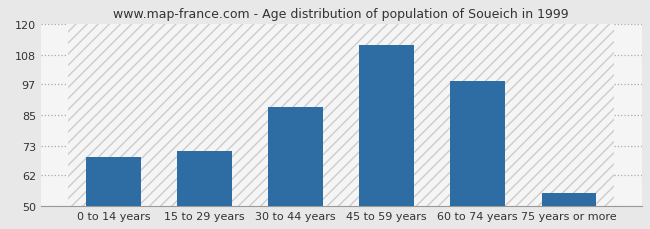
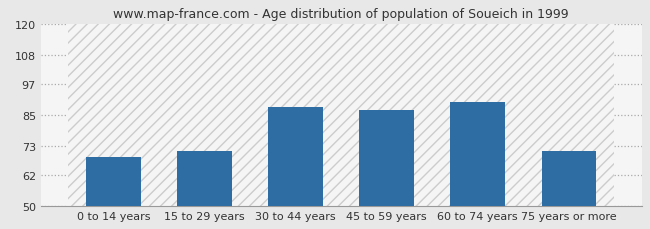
45 to 59 years: 112 -> 87
60 to 74 years: 98 -> 90
75 years or more: 55 -> 71
